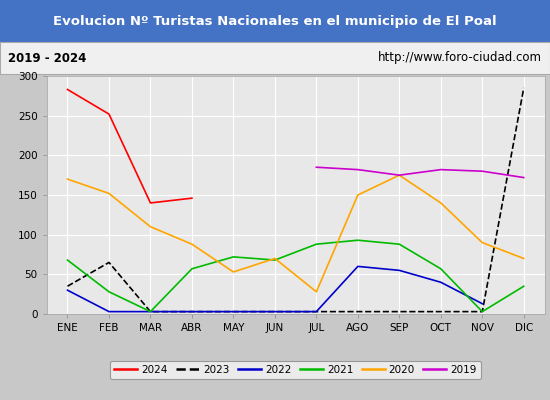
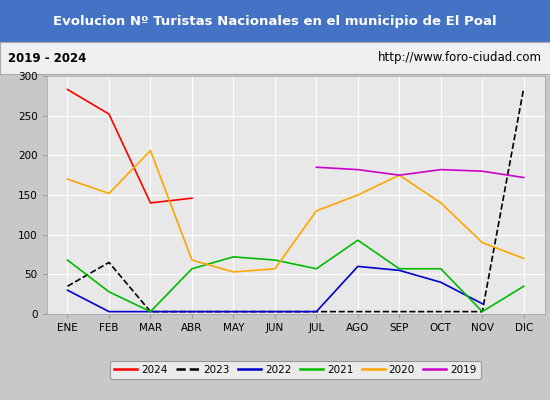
2020/MAR: 110 -> 206
2020/ABR: 88 -> 68
2020/JUN: 70 -> 57
2021/JUL: 88 -> 57
2020/JUL: 28 -> 130
2021/SEP: 88 -> 57
